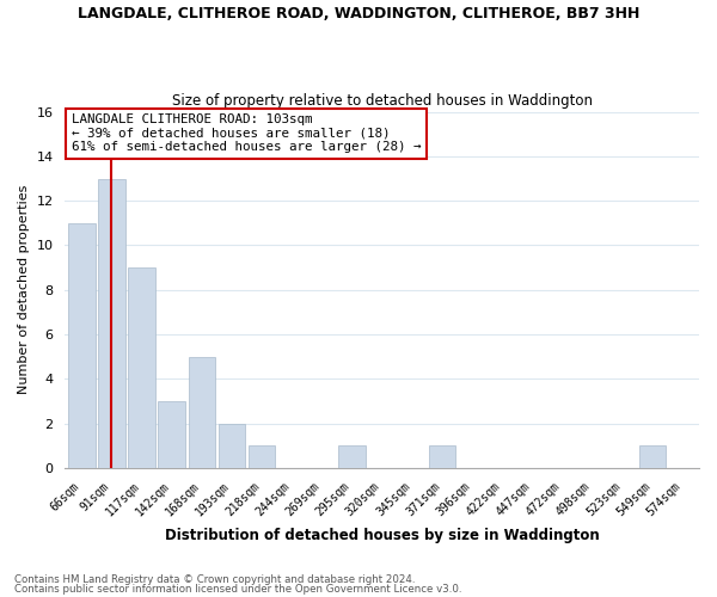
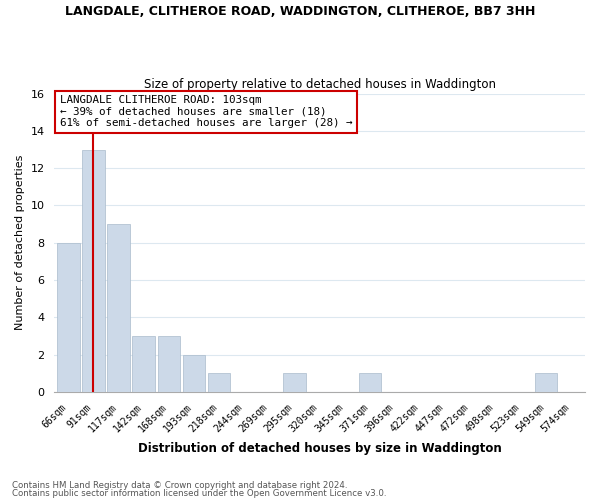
66sqm: 11 -> 8
168sqm: 5 -> 3
